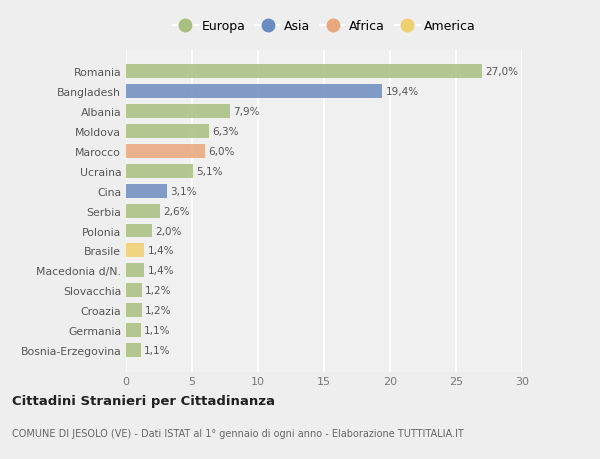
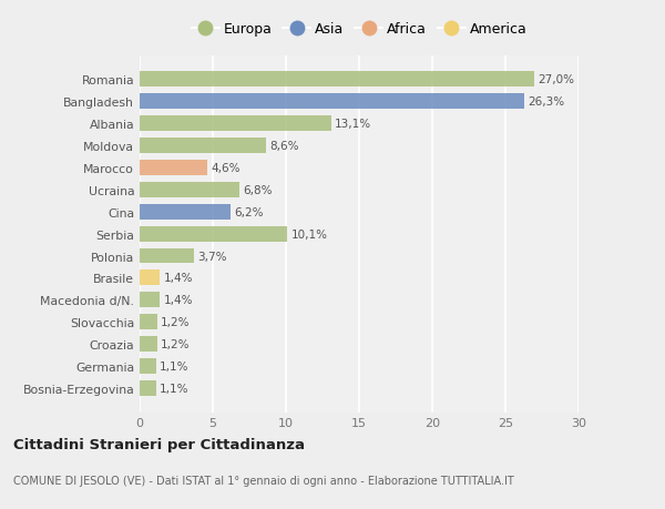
Bangladesh: 19,4% -> 26,3%
Albania: 7,9% -> 13,1%
Moldova: 6,3% -> 8,6%
Marocco: 6,0% -> 4,6%
Ucraina: 5,1% -> 6,8%
Cina: 3,1% -> 6,2%
Serbia: 2,6% -> 10,1%
Polonia: 2,0% -> 3,7%
